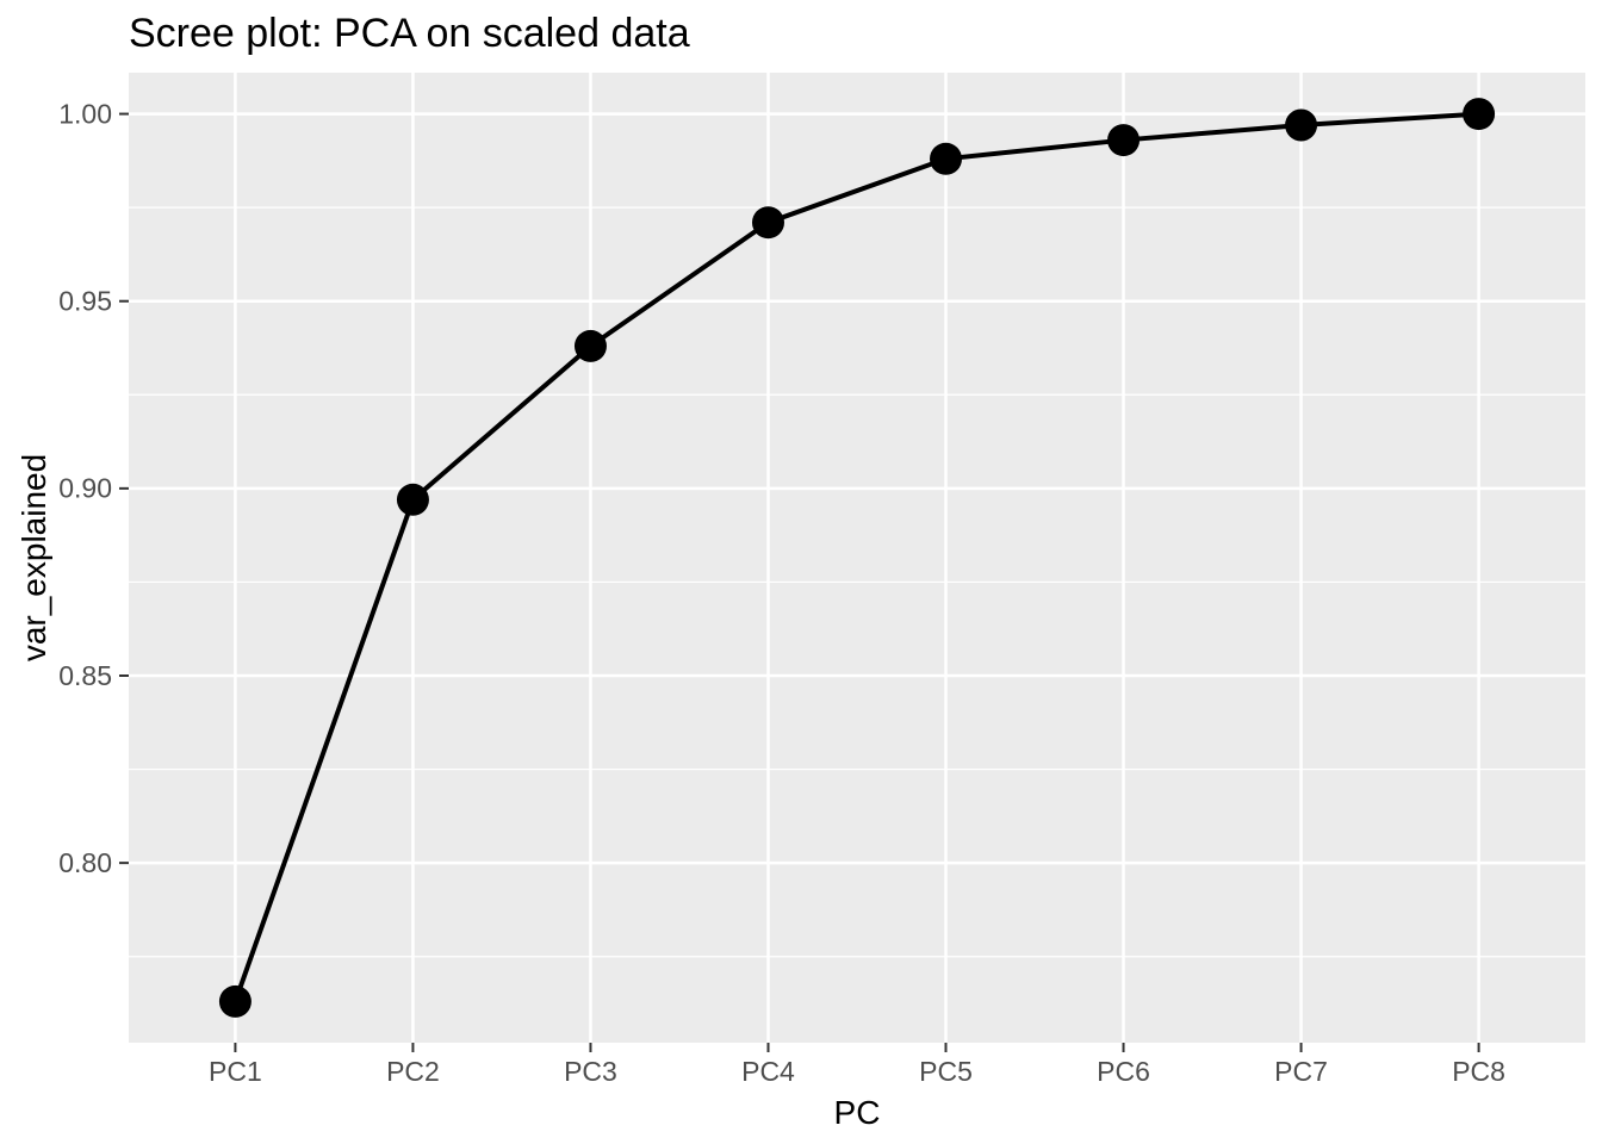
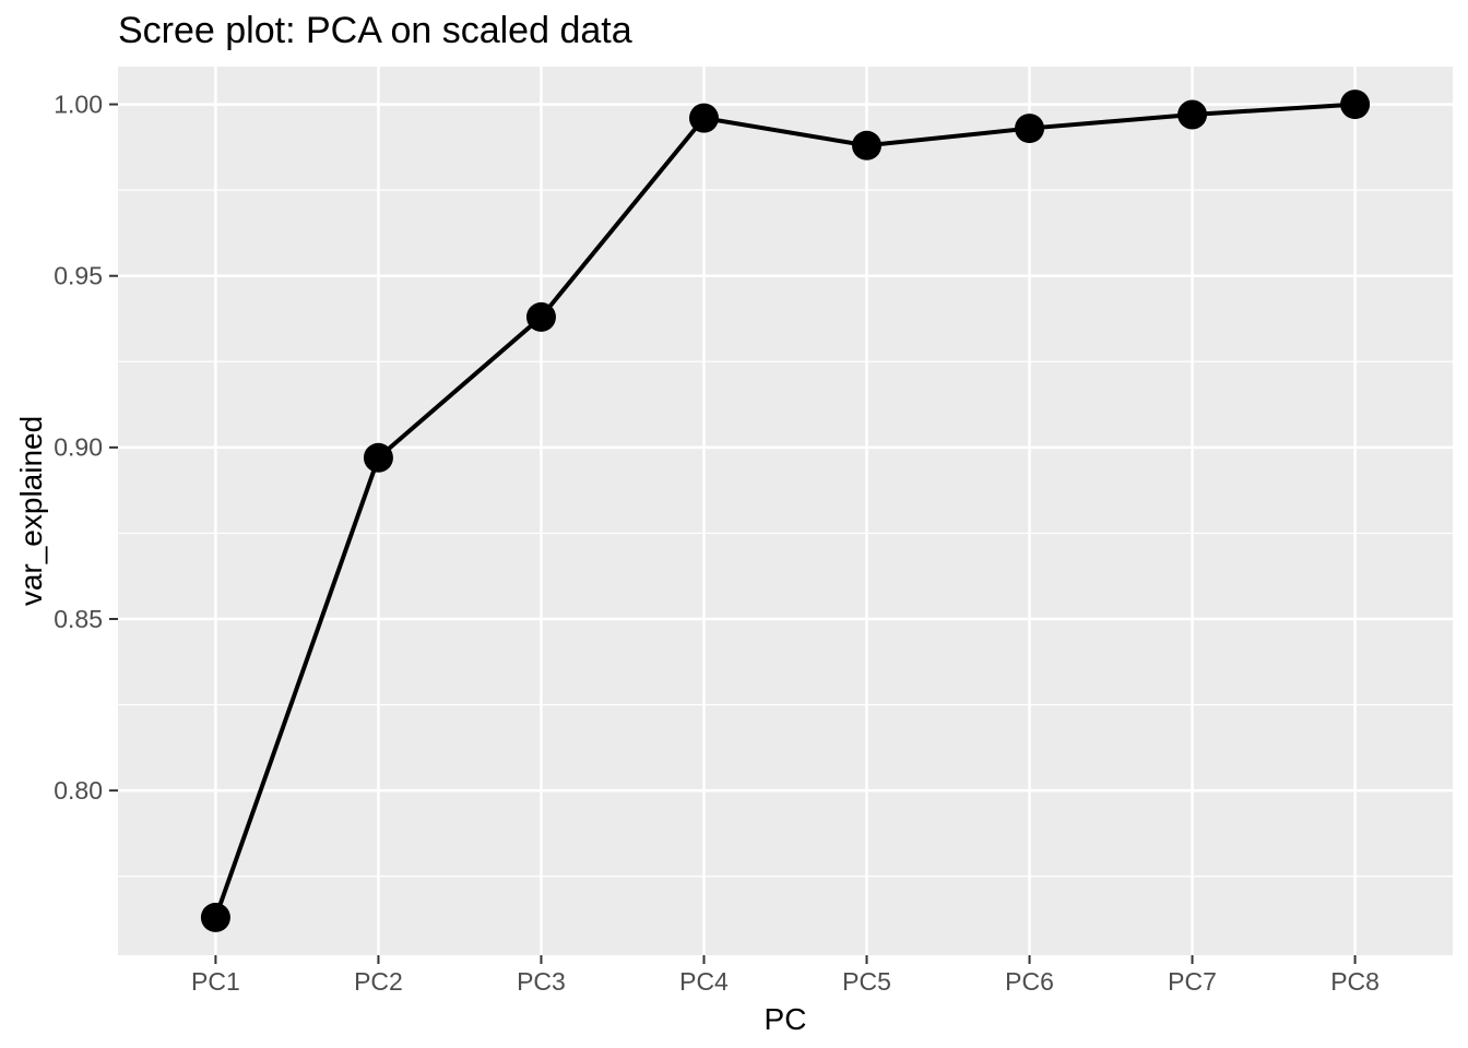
PC4: 0.971 -> 0.996
